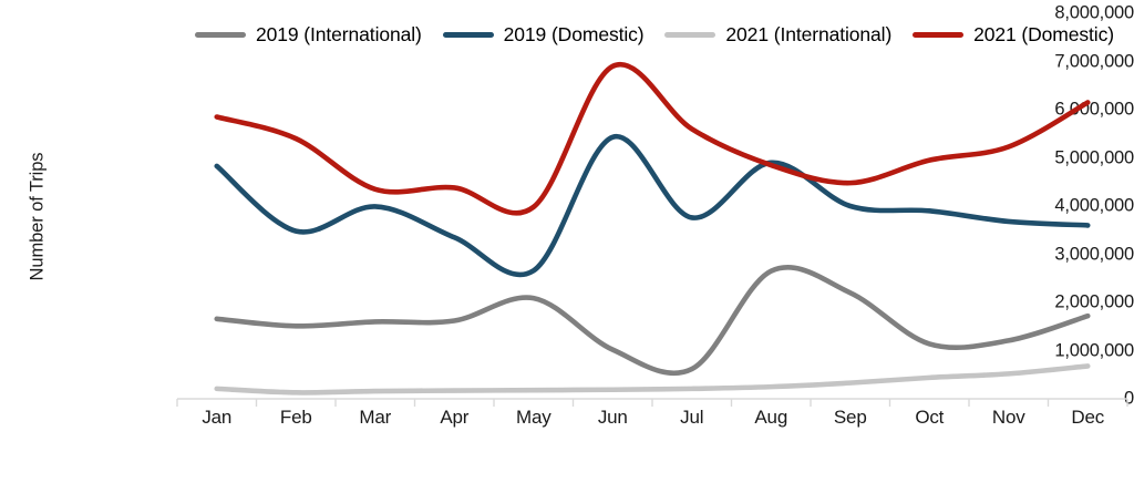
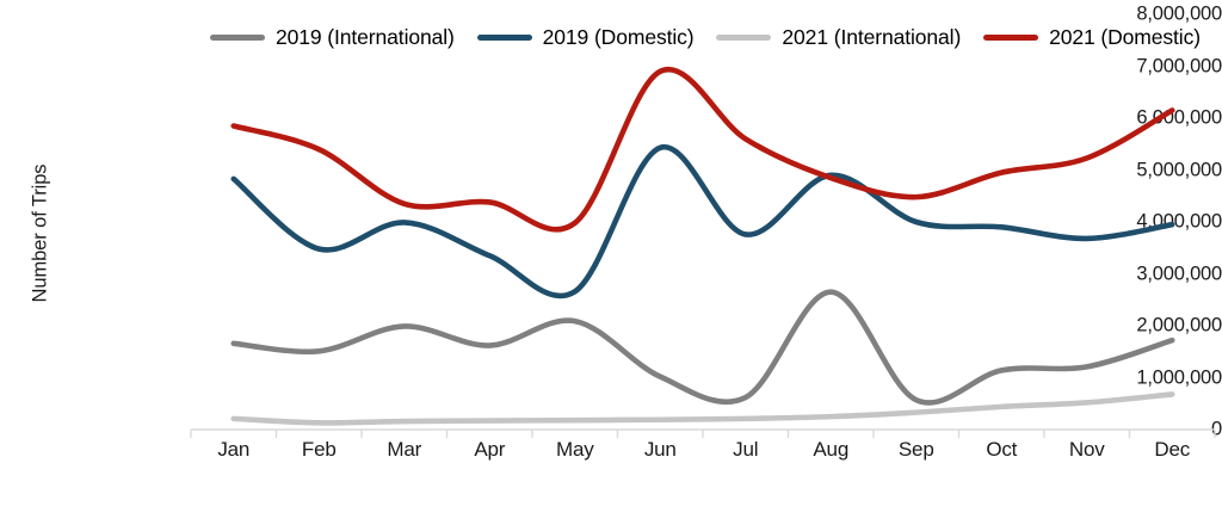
2019 (International)/Mar: 1600000 -> 2000000
2019 (International)/Sep: 2200000 -> 600000
2019 (Domestic)/Dec: 3600000 -> 4000000
